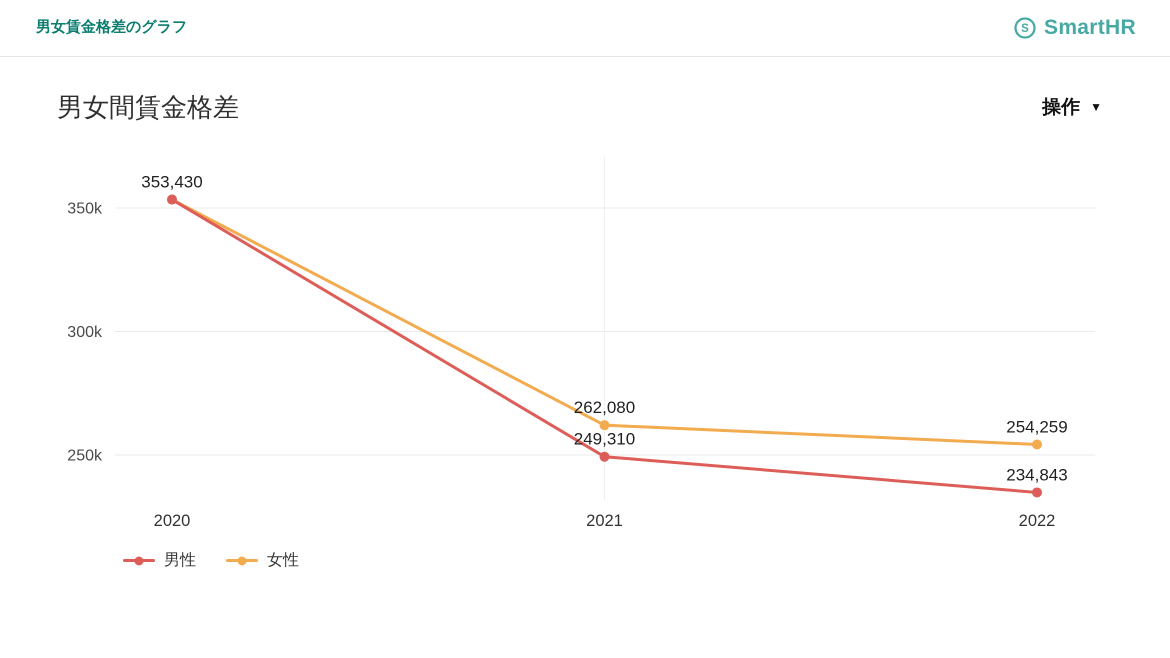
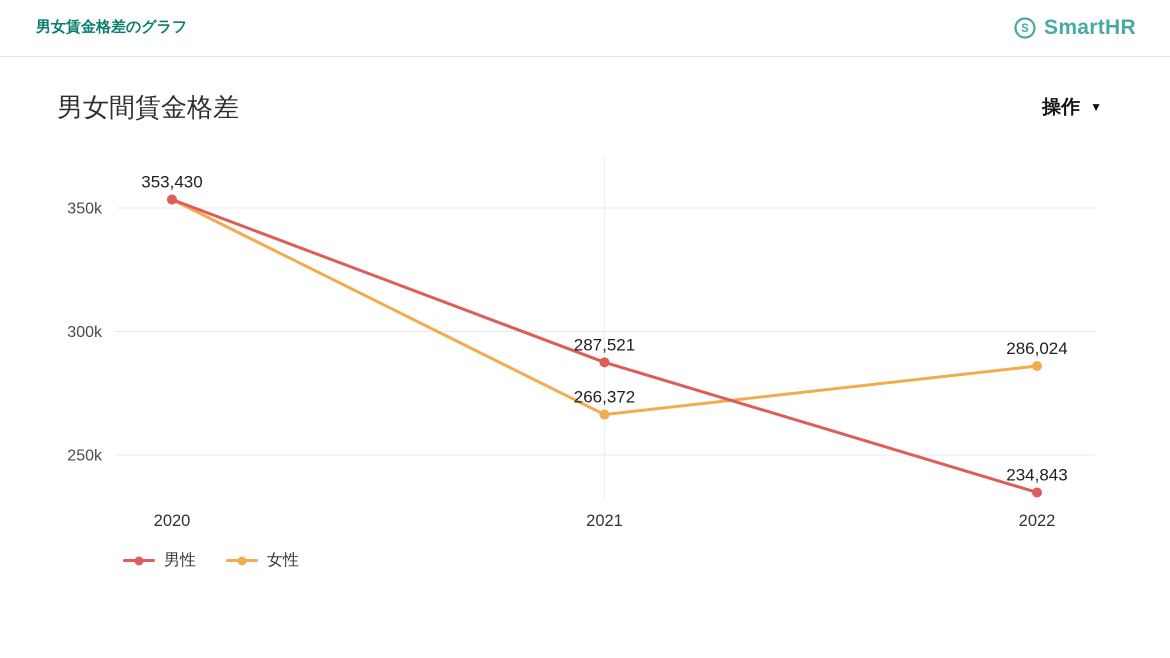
男性/2021: 249,310 -> 287,521
女性/2021: 262,080 -> 266,372
女性/2022: 254,259 -> 286,024
